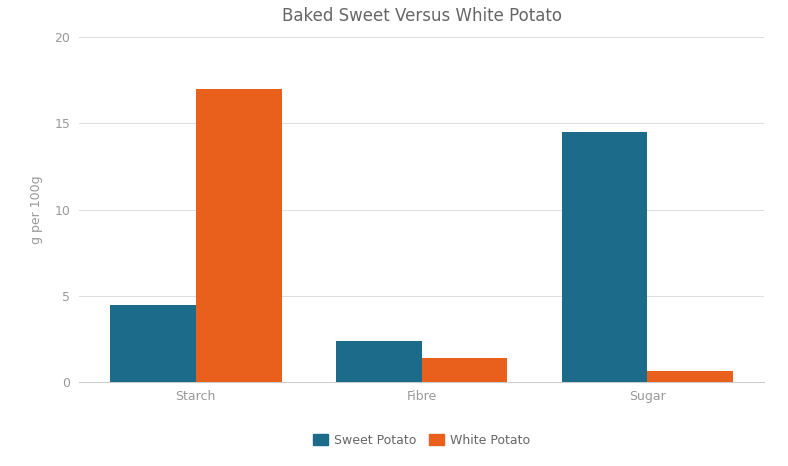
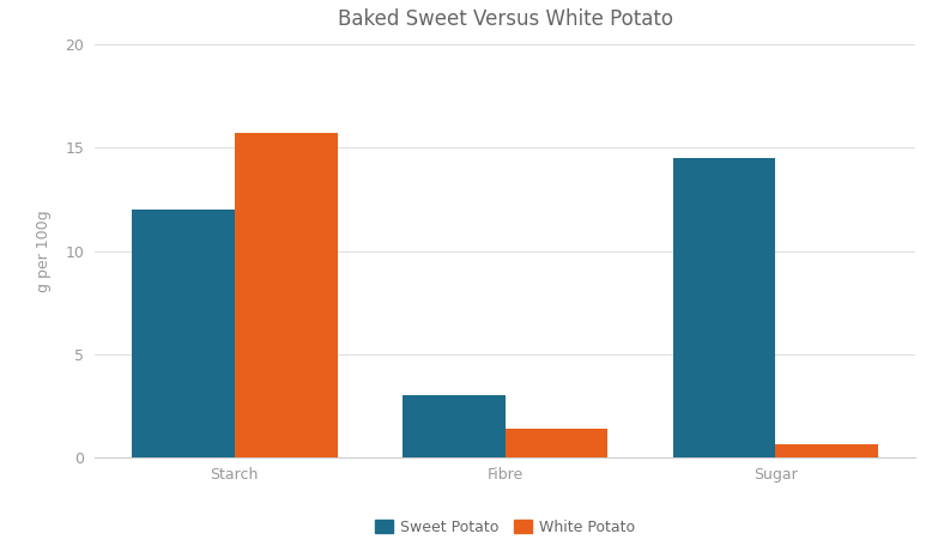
Sweet Potato/Starch: 4.5 -> 12.0
White Potato/Starch: 17.0 -> 15.7
Sweet Potato/Fibre: 2.4 -> 3.0
